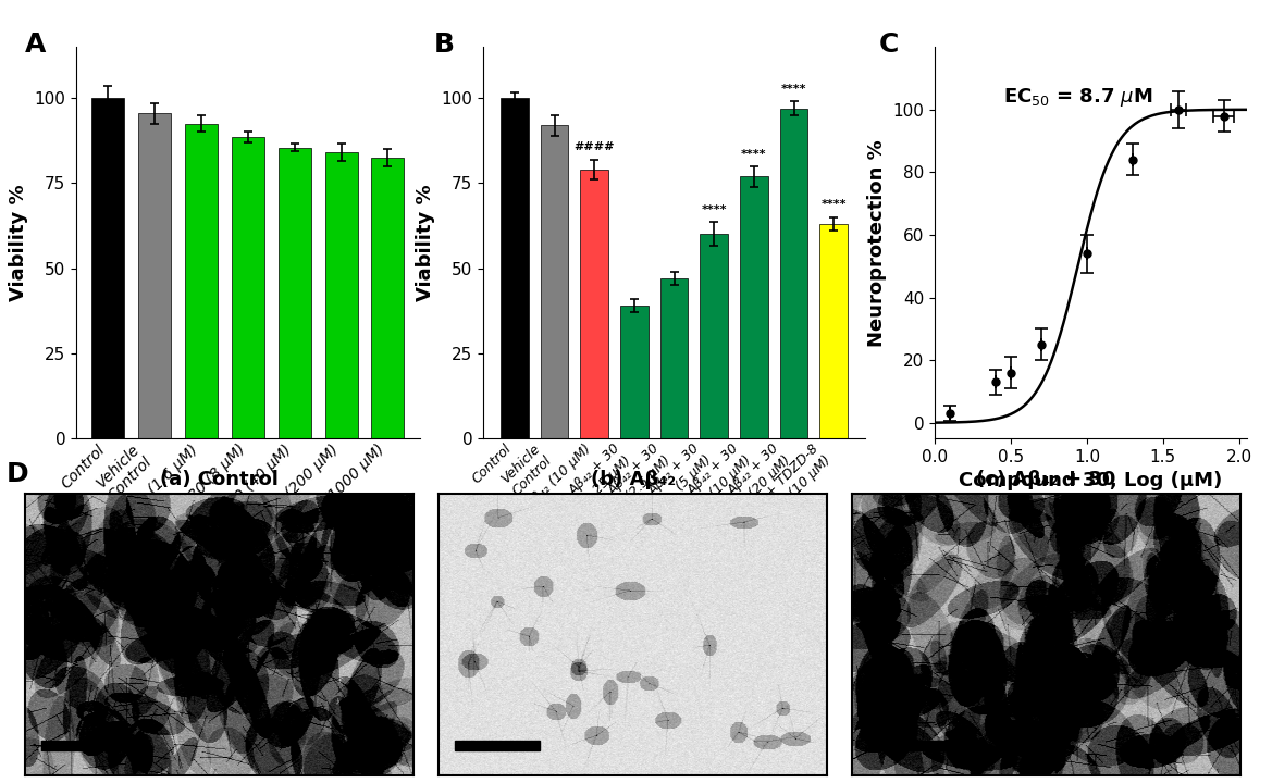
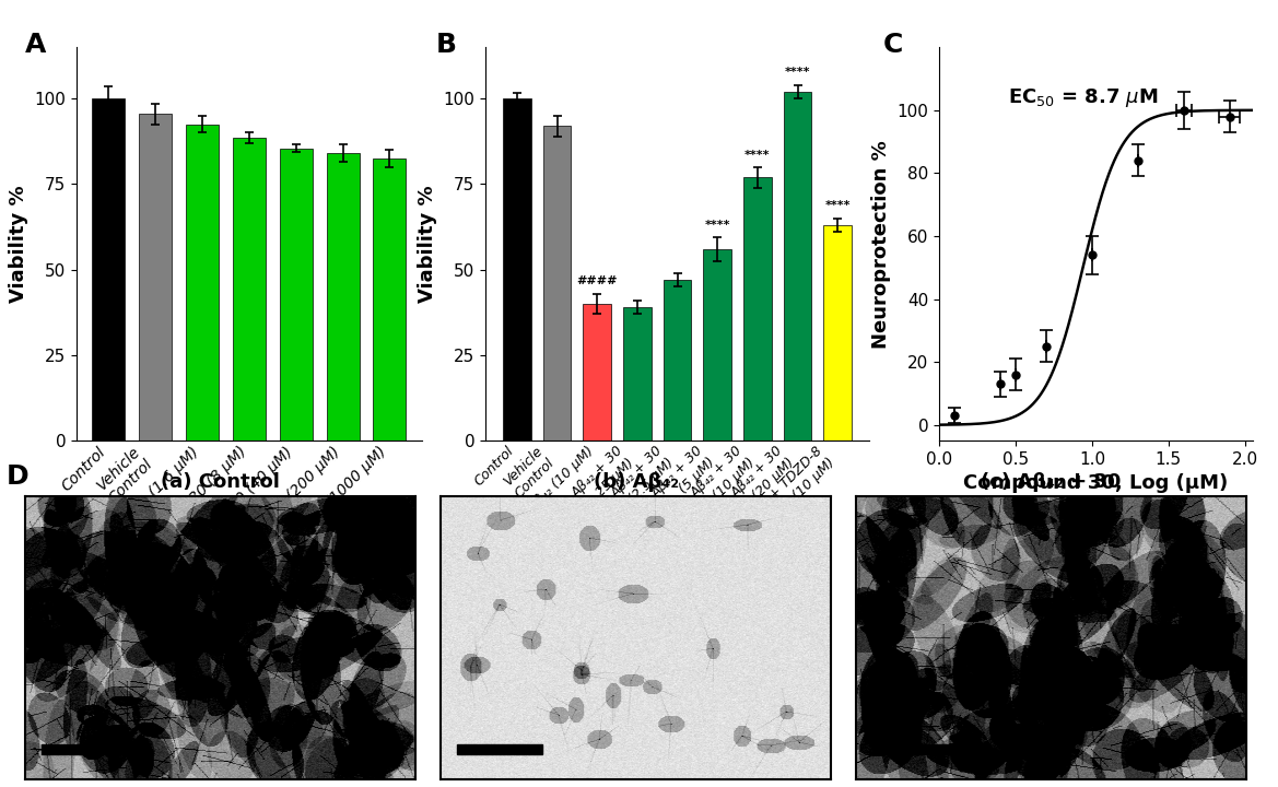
Aβ₄₂ (10 μM): 79 -> 40
Aβ₄₂ + 30 (5 μM): 60 -> 56
Aβ₄₂ + 30 (20 μM): 97 -> 102
